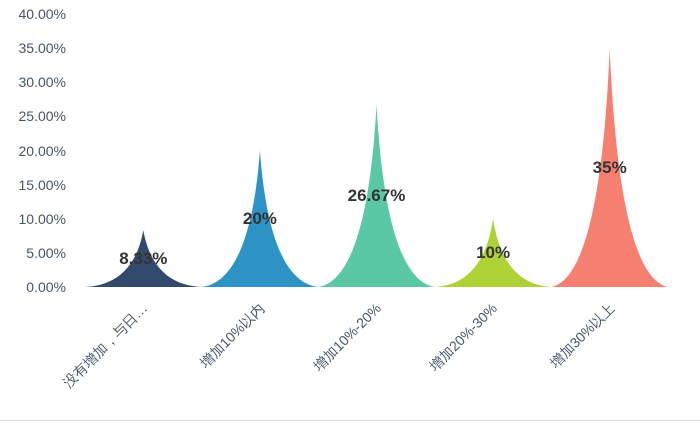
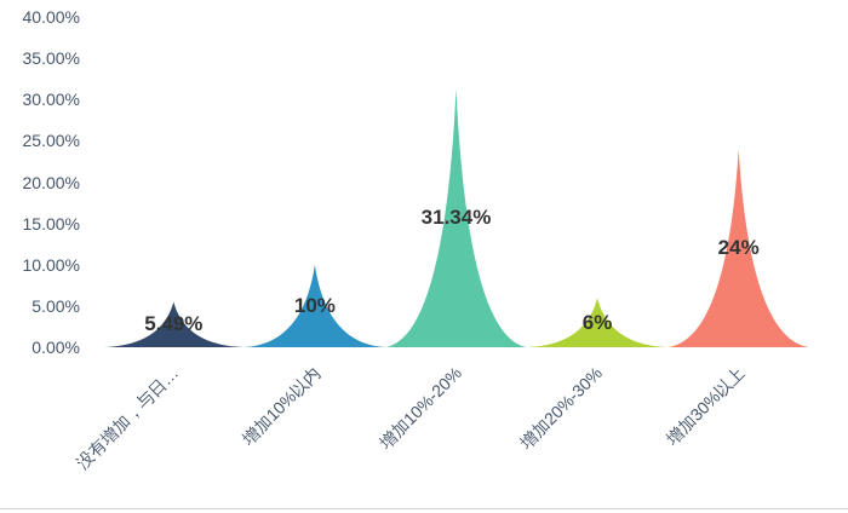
没有增加，与日…: 8.33% -> 5.49%
增加10%以内: 20% -> 10%
增加10%-20%: 26.67% -> 31.34%
增加20%-30%: 10% -> 6%
增加30%以上: 35% -> 24%
